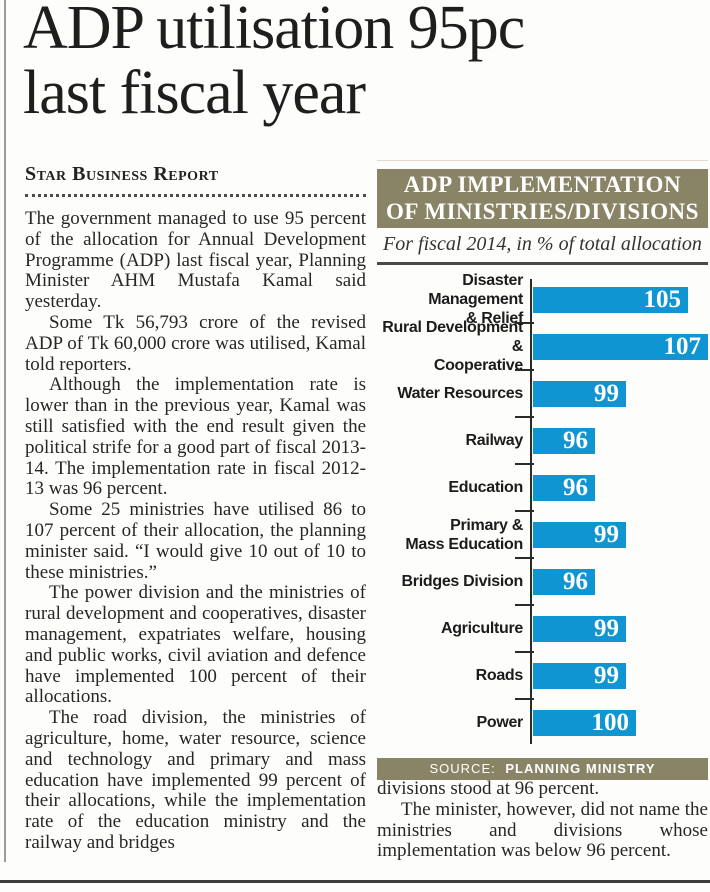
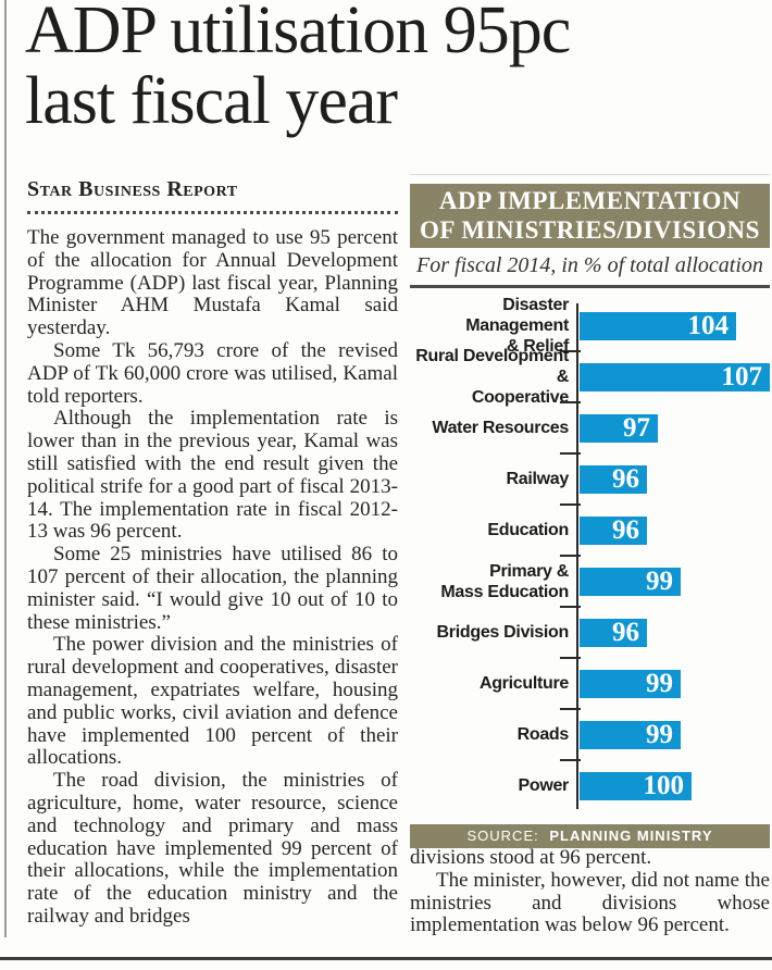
Disaster Management & Relief: 105 -> 104
Water Resources: 99 -> 97
